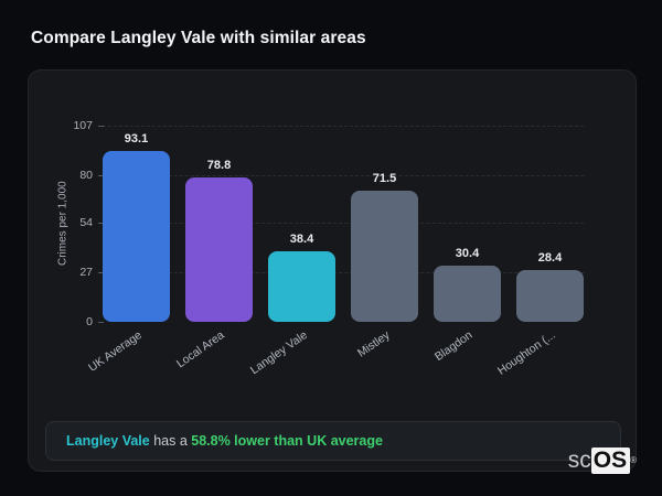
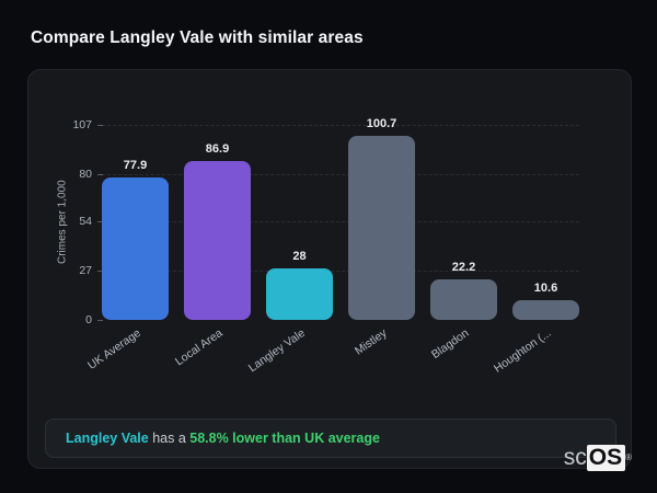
UK Average: 93.1 -> 77.9
Local Area: 78.8 -> 86.9
Langley Vale: 38.4 -> 28
Mistley: 71.5 -> 100.7
Blagdon: 30.4 -> 22.2
Houghton (...: 28.4 -> 10.6
